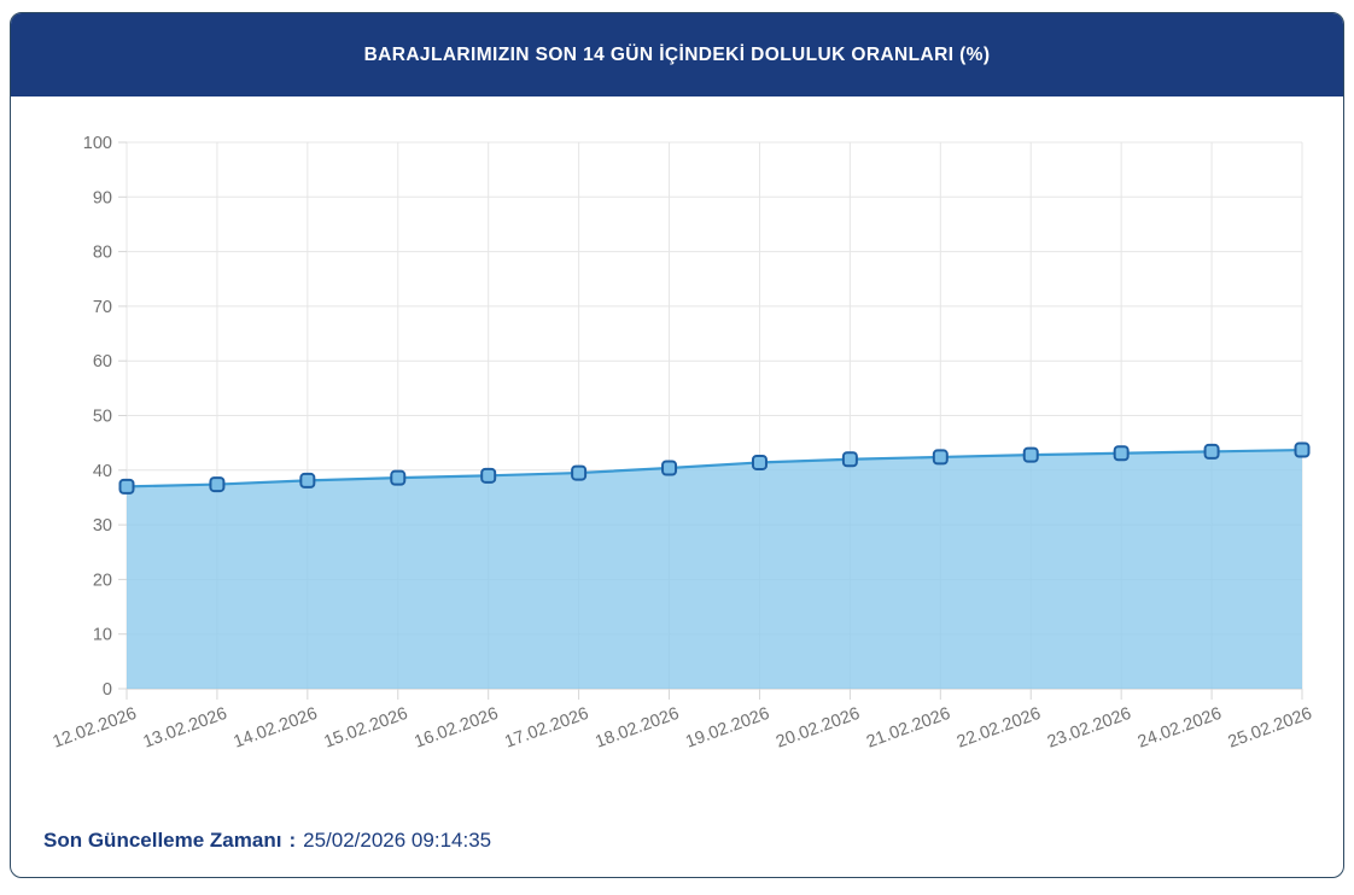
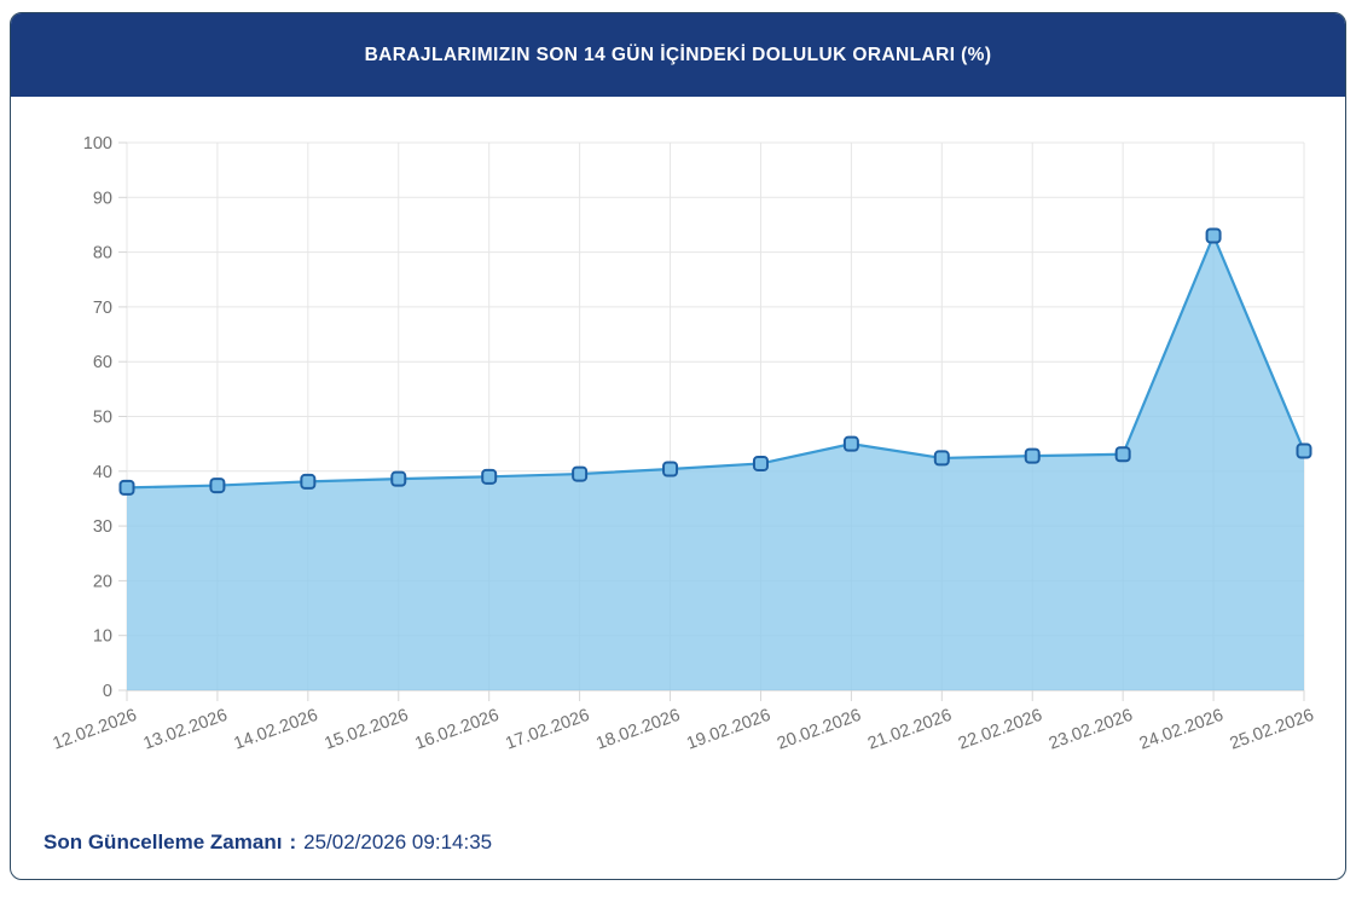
20.02.2026: 42 -> 45
24.02.2026: 43 -> 83
